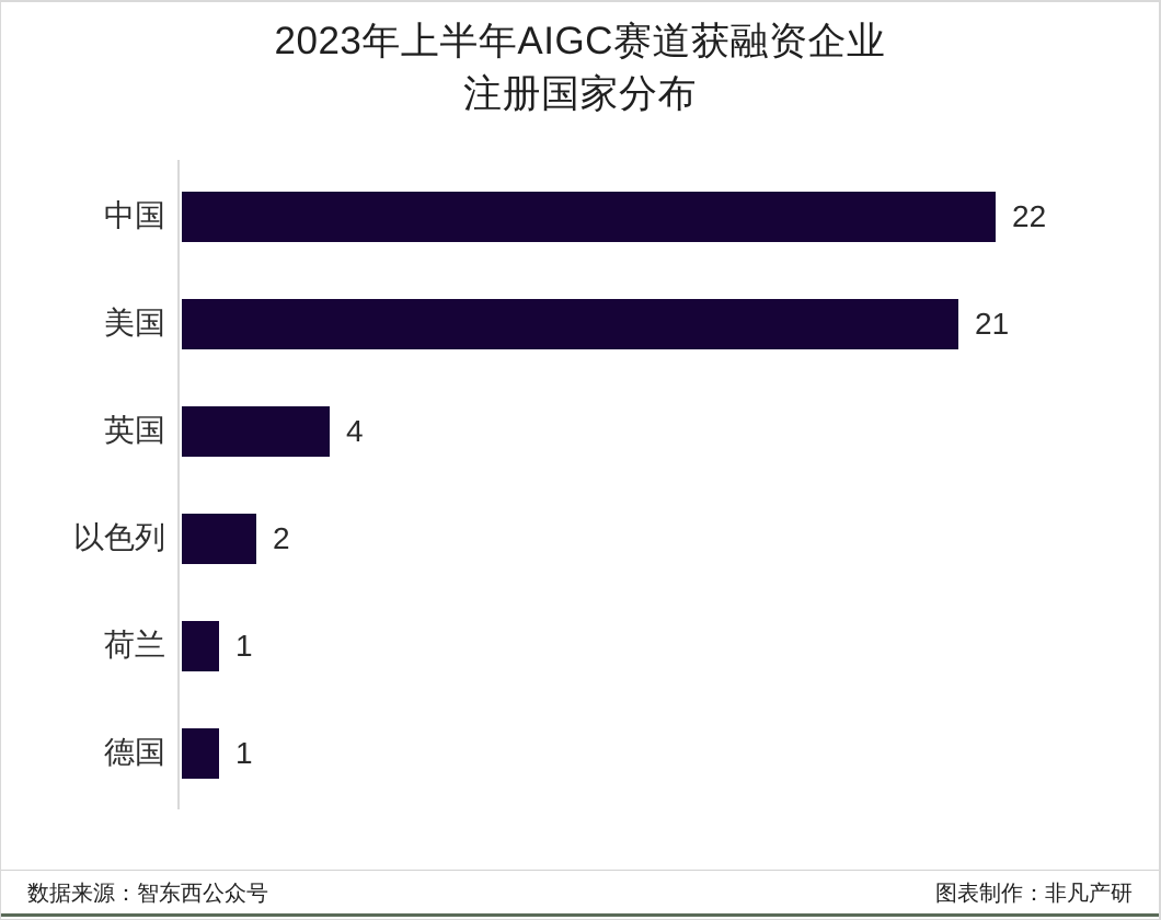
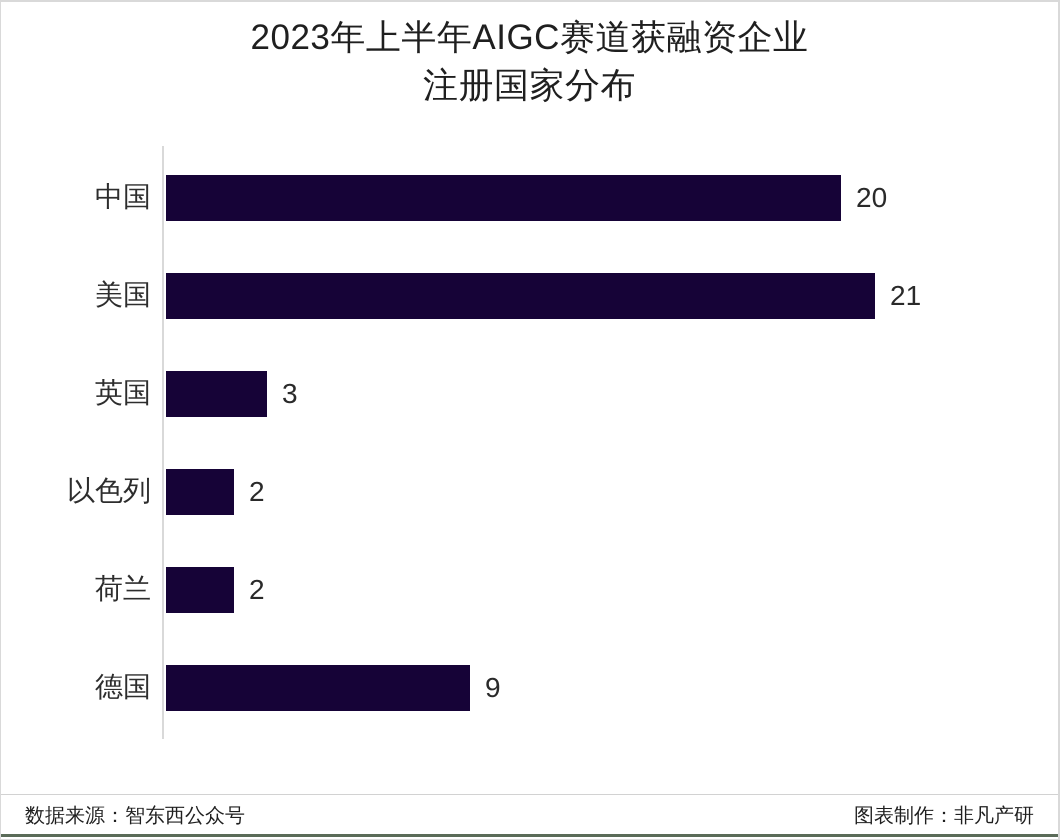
中国: 22 -> 20
英国: 4 -> 3
荷兰: 1 -> 2
德国: 1 -> 9
